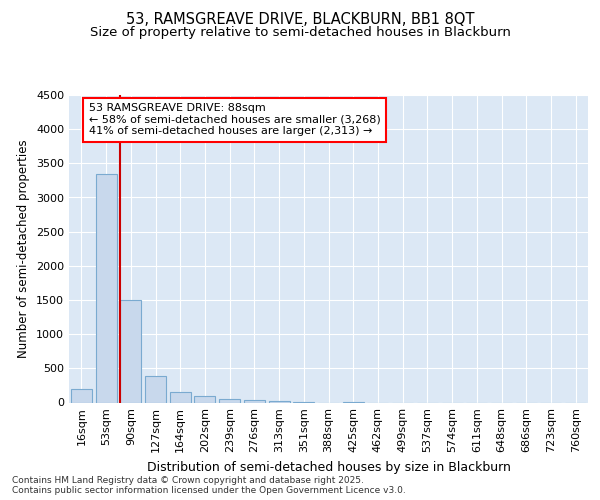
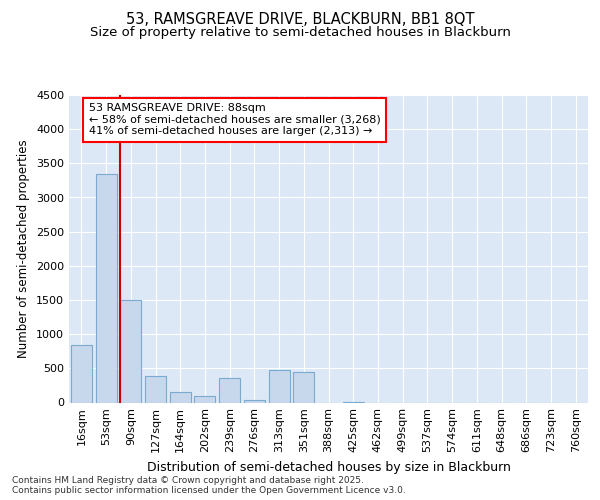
16sqm: 200 -> 840
239sqm: 60 -> 360
313sqm: 20 -> 480
351sqm: 10 -> 440
